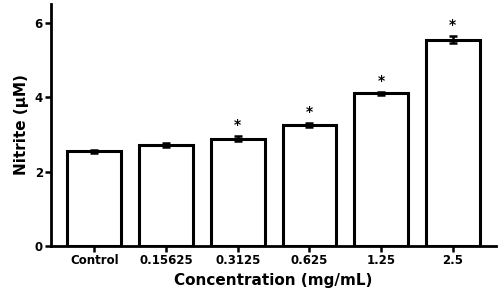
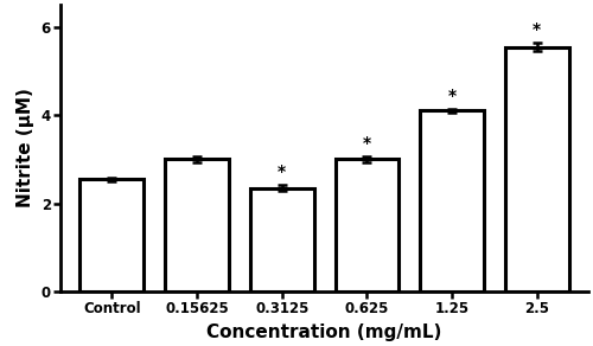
0.15625: 2.72 -> 3.00
0.3125: 2.88 -> 2.35
0.625: 3.25 -> 3.00
